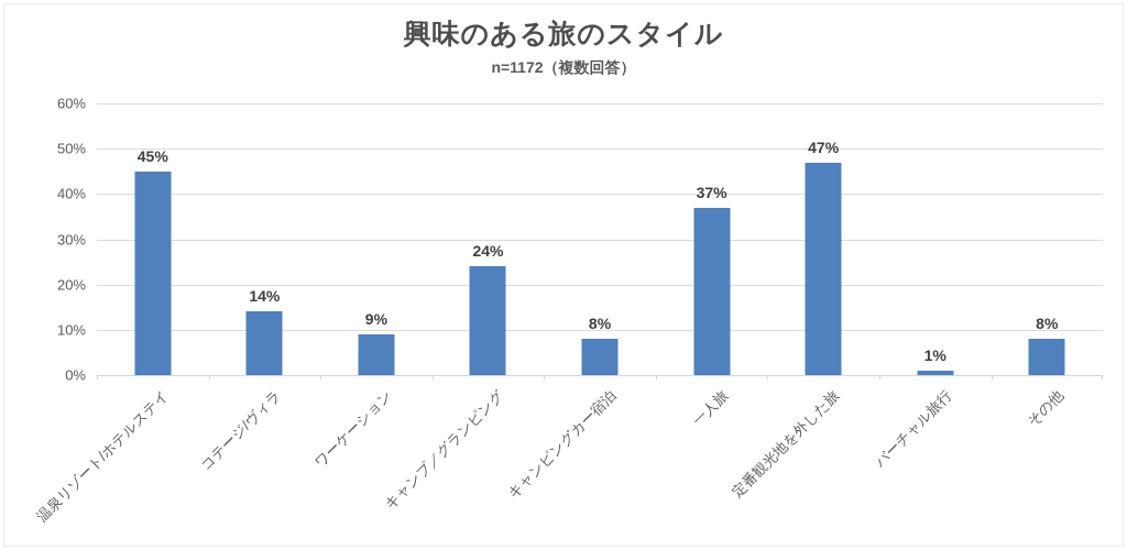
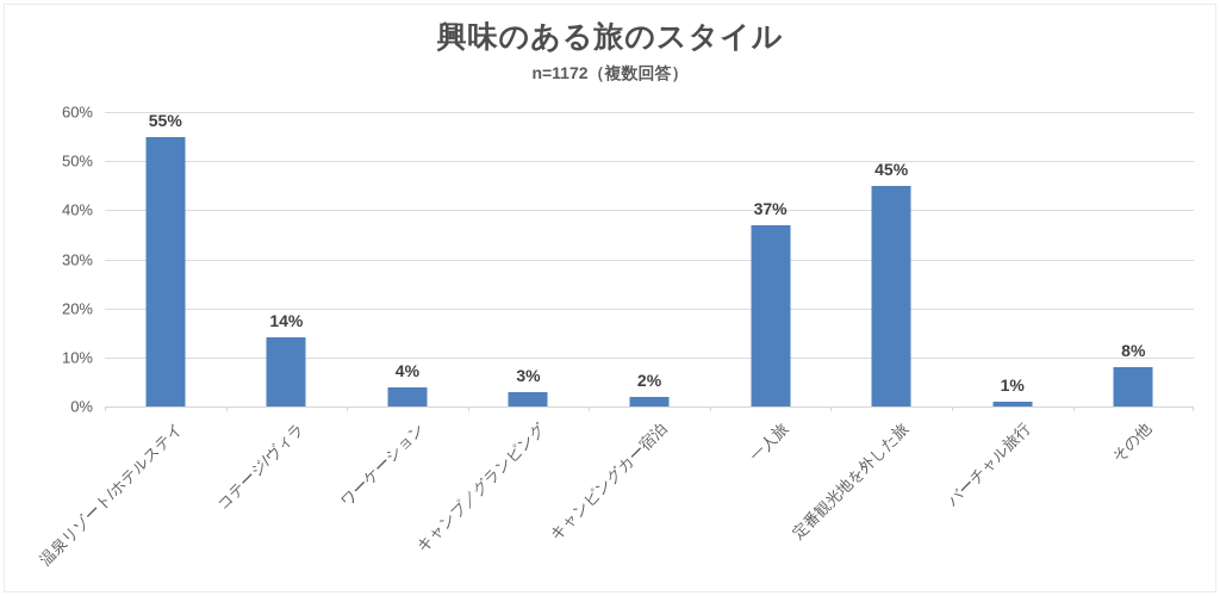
温泉リゾート/ホテルステイ: 45% -> 55%
ワーケーション: 9% -> 4%
キャンプ／グランピング: 24% -> 3%
キャンピングカー宿泊: 8% -> 2%
定番観光地を外した旅: 47% -> 45%
